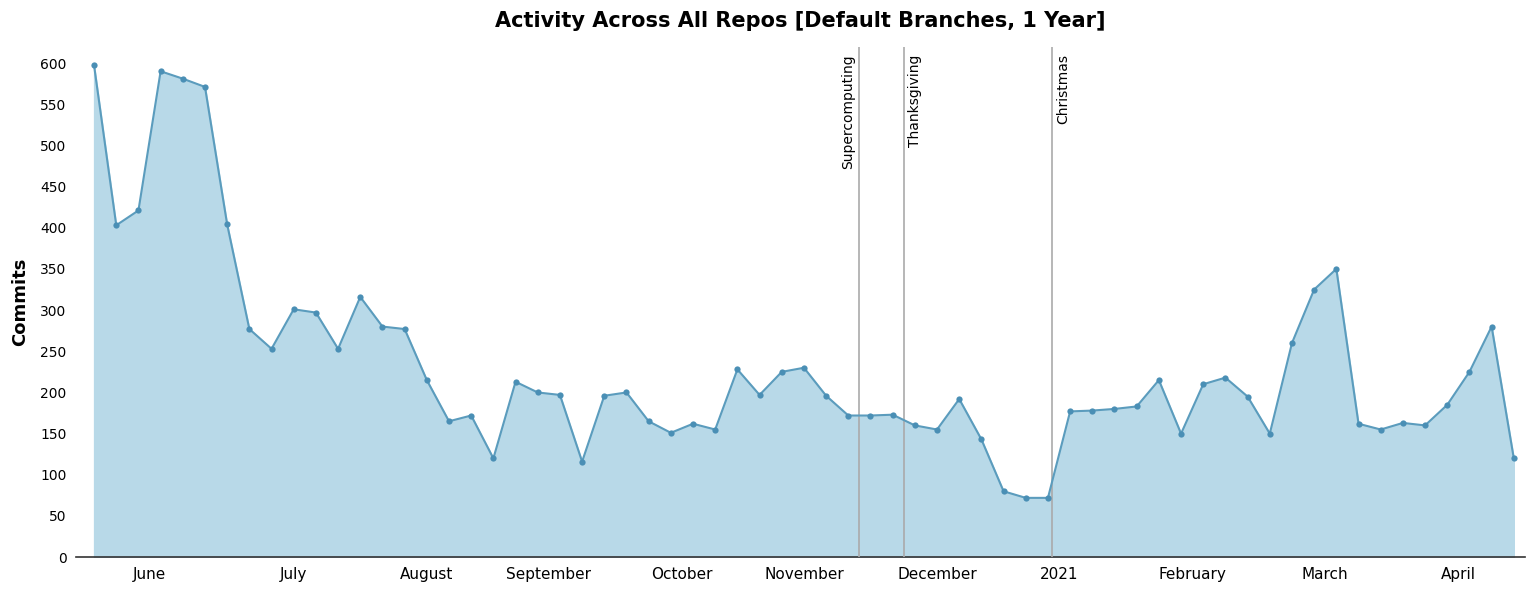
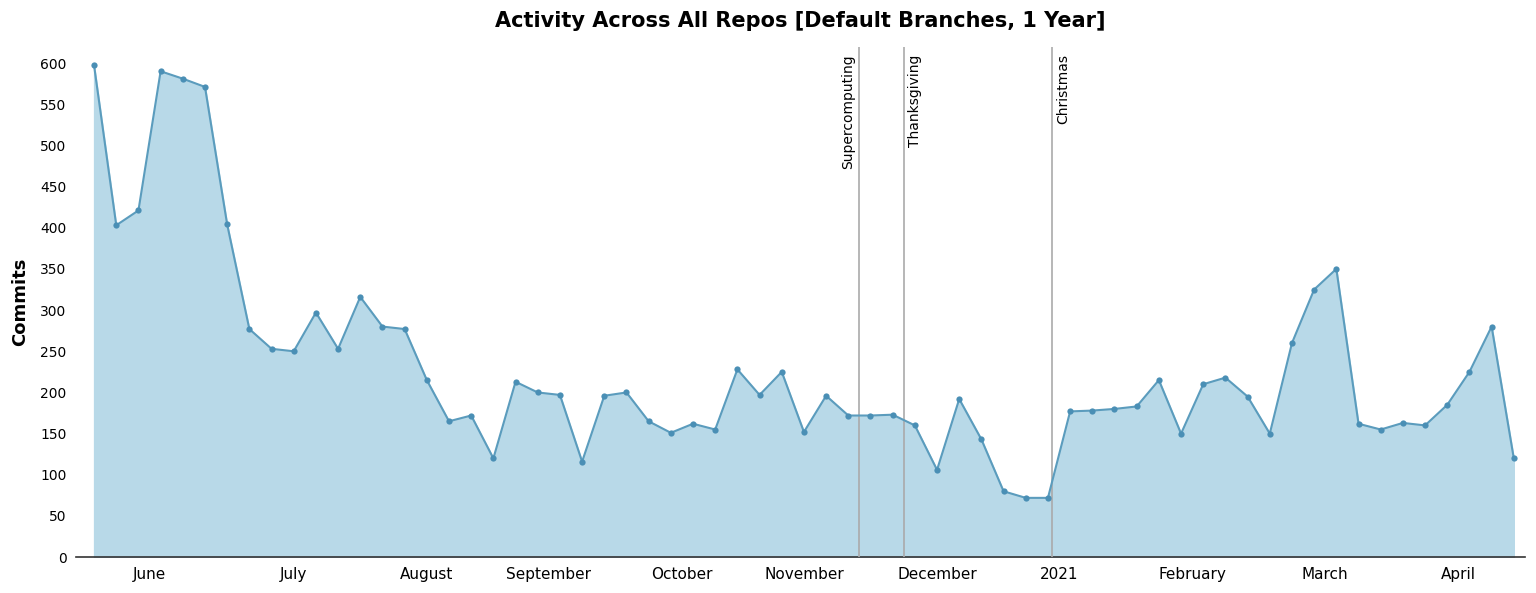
July: 301 -> 250
November: 230 -> 152
December: 155 -> 106
